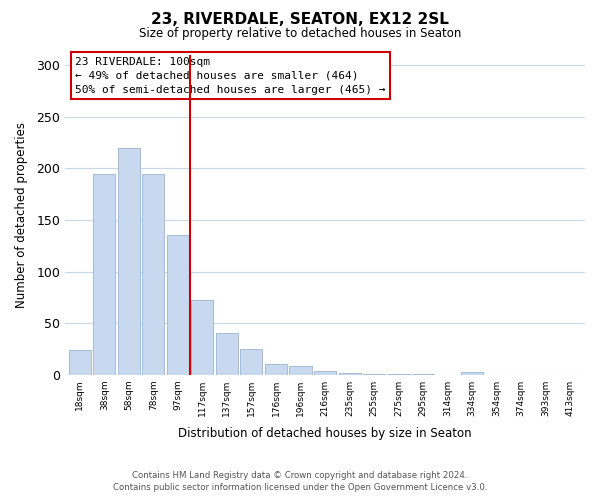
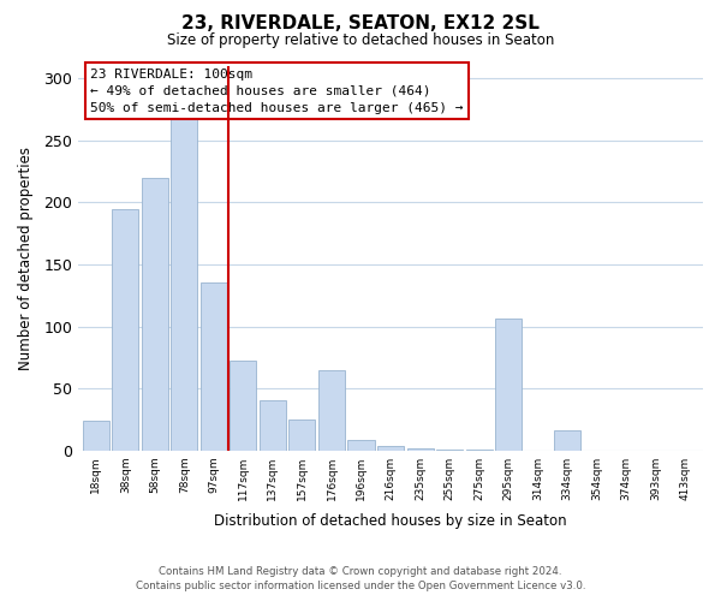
78sqm: 195 -> 270
176sqm: 10 -> 65
295sqm: 1 -> 106
334sqm: 3 -> 16
